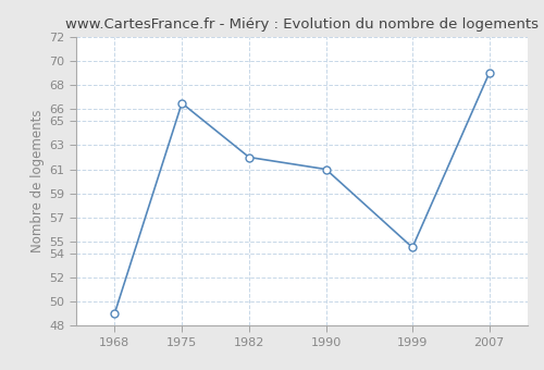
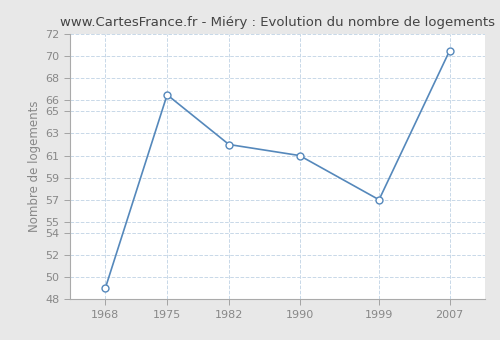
1999: 54.5 -> 57.0
2007: 69.0 -> 70.5
